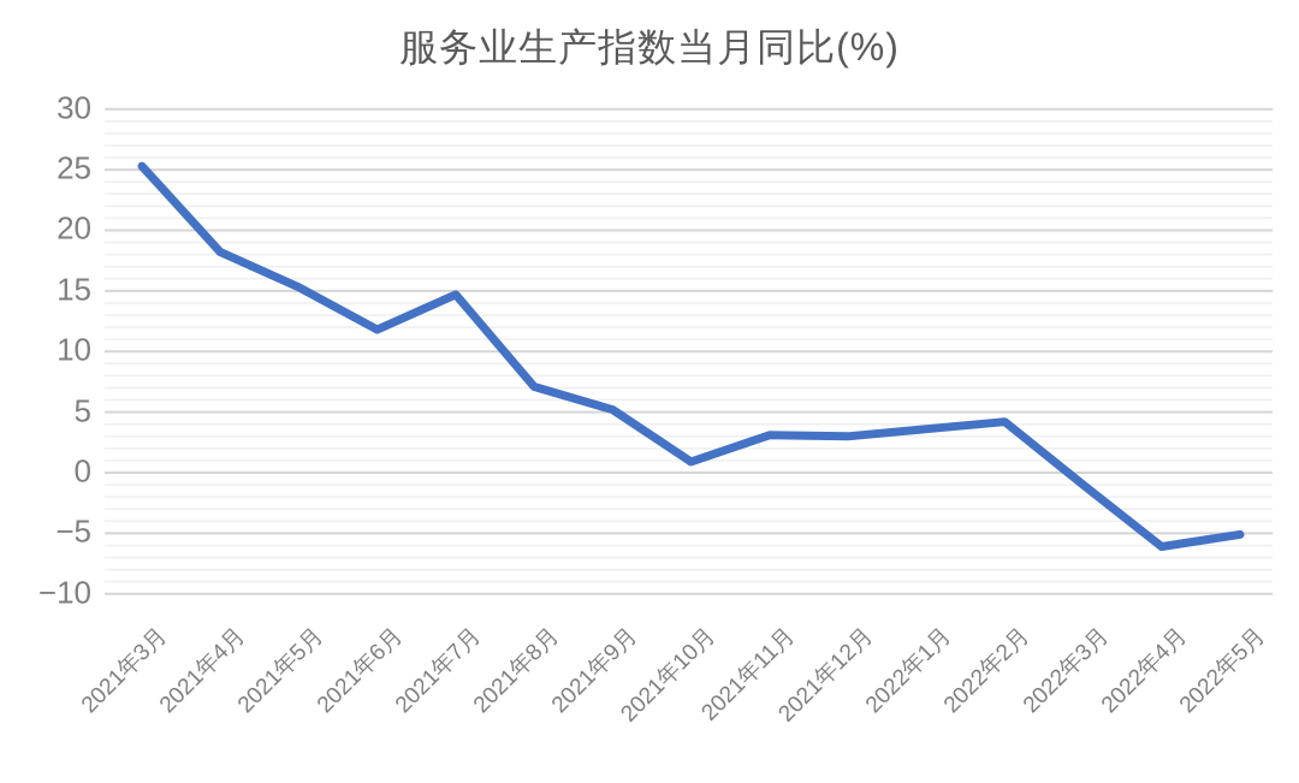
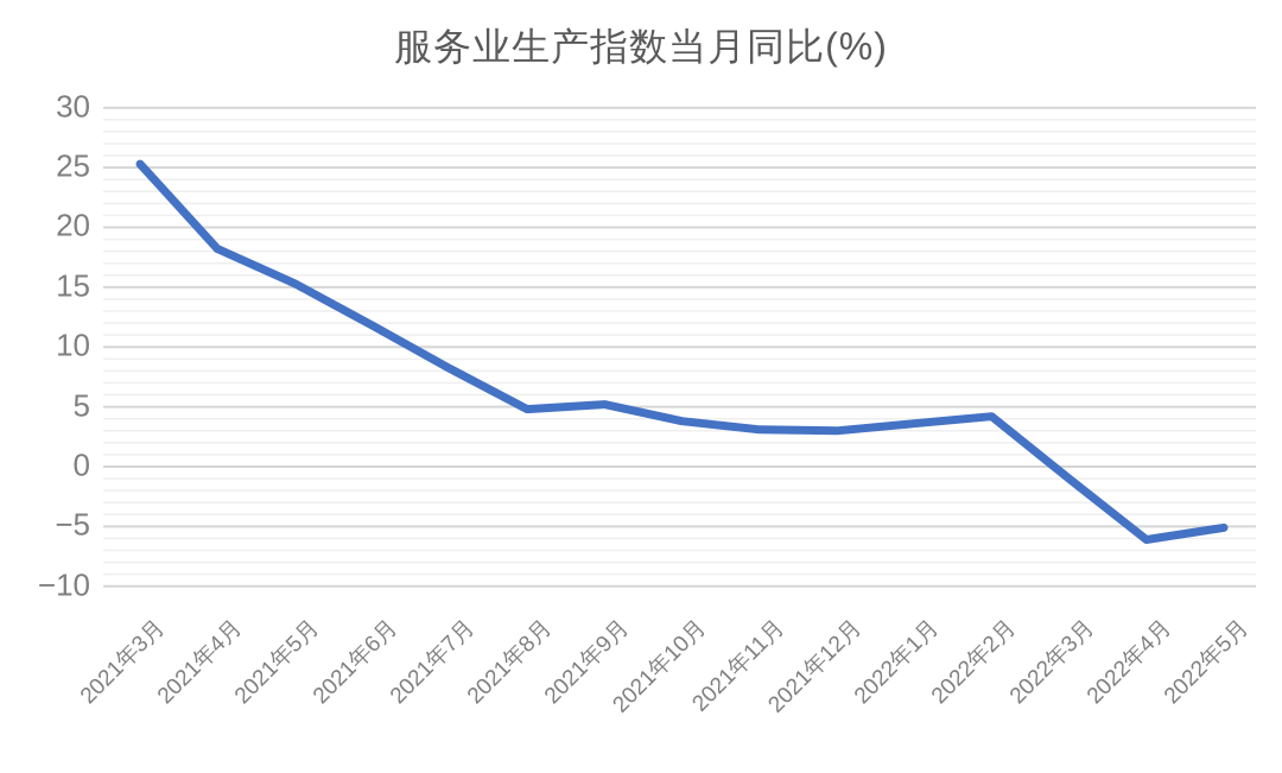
2021年7月: 14.7 -> 8.2
2021年8月: 7.1 -> 4.8
2021年10月: 0.9 -> 3.8
